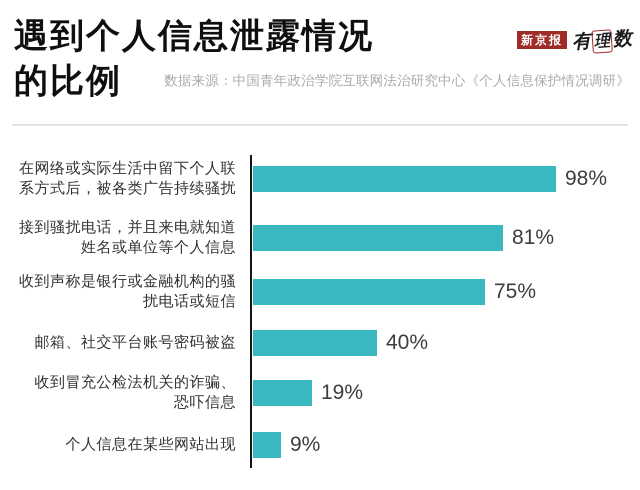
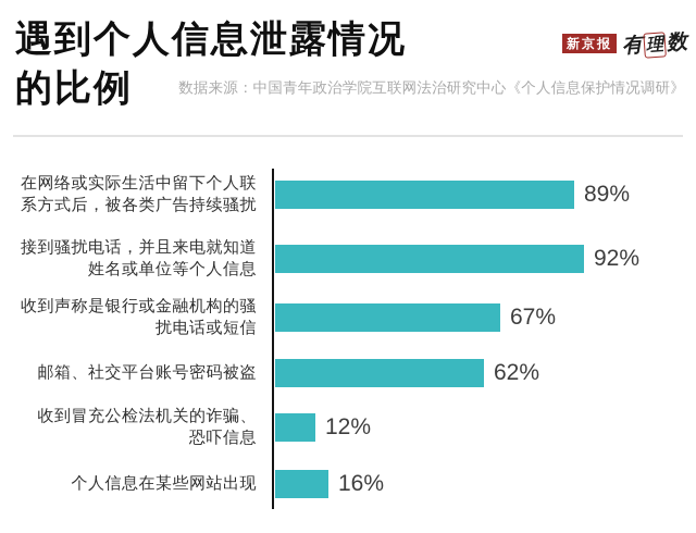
在网络或实际生活中留下个人联系方式后，被各类广告持续骚扰: 98% -> 89%
接到骚扰电话，并且来电就知道姓名或单位等个人信息: 81% -> 92%
收到声称是银行或金融机构的骚扰电话或短信: 75% -> 67%
邮箱、社交平台账号密码被盗: 40% -> 62%
收到冒充公检法机关的诈骗、恐吓信息: 19% -> 12%
个人信息在某些网站出现: 9% -> 16%
